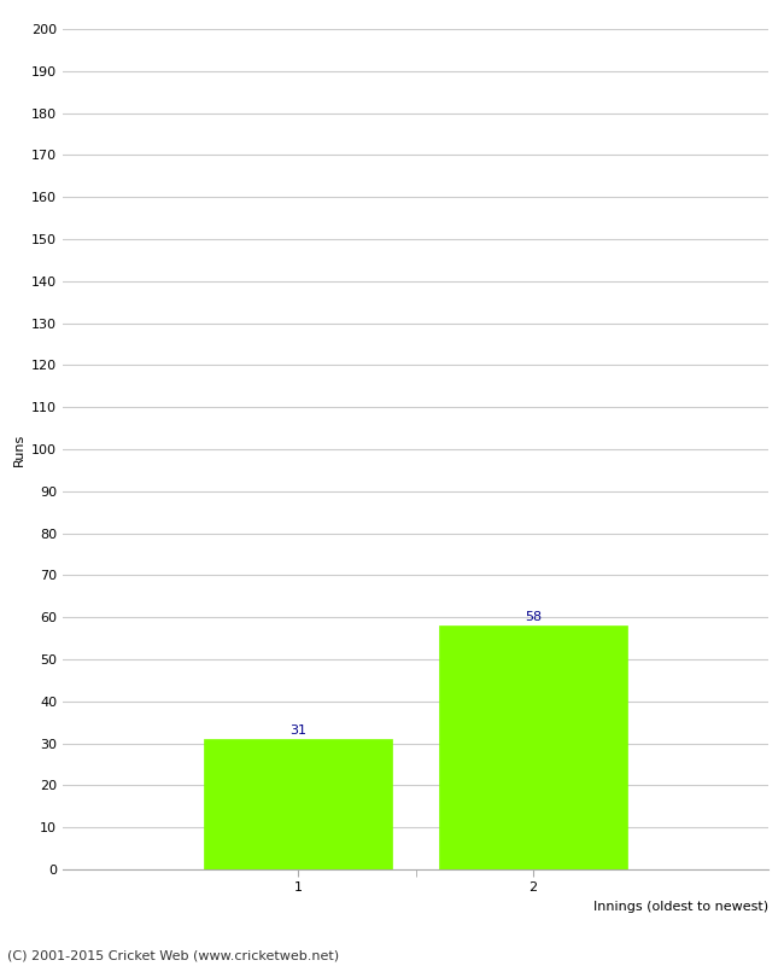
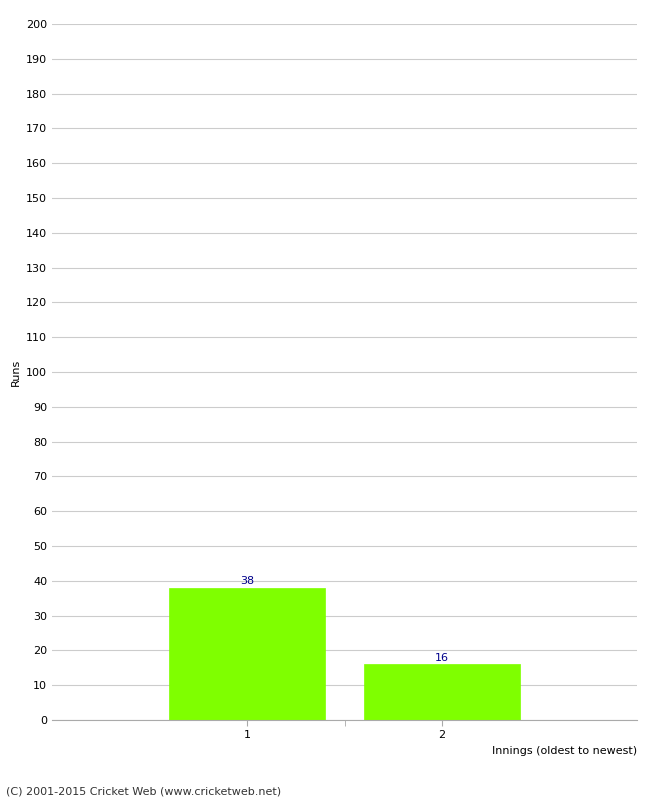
1: 31 -> 38
2: 58 -> 16
